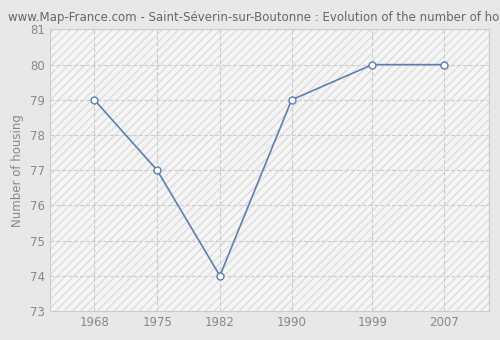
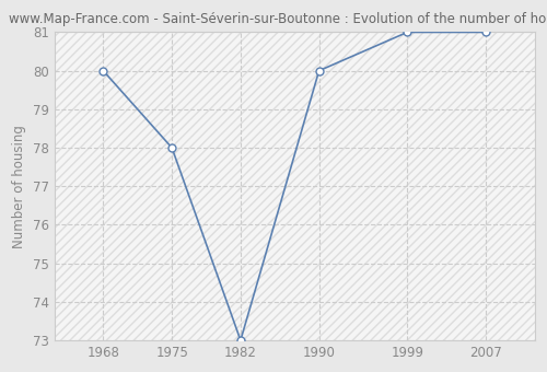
1968: 79 -> 80
1975: 77 -> 78
1982: 74 -> 73
1990: 79 -> 80
1999: 80 -> 81
2007: 80 -> 81
